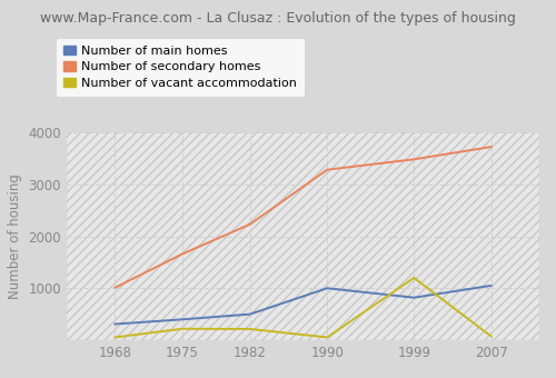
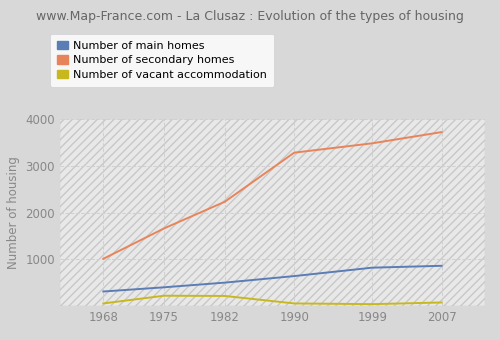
Number of main homes/1990: 1000 -> 640
Number of vacant accommodation/1999: 1200 -> 40
Number of main homes/2007: 1050 -> 860
